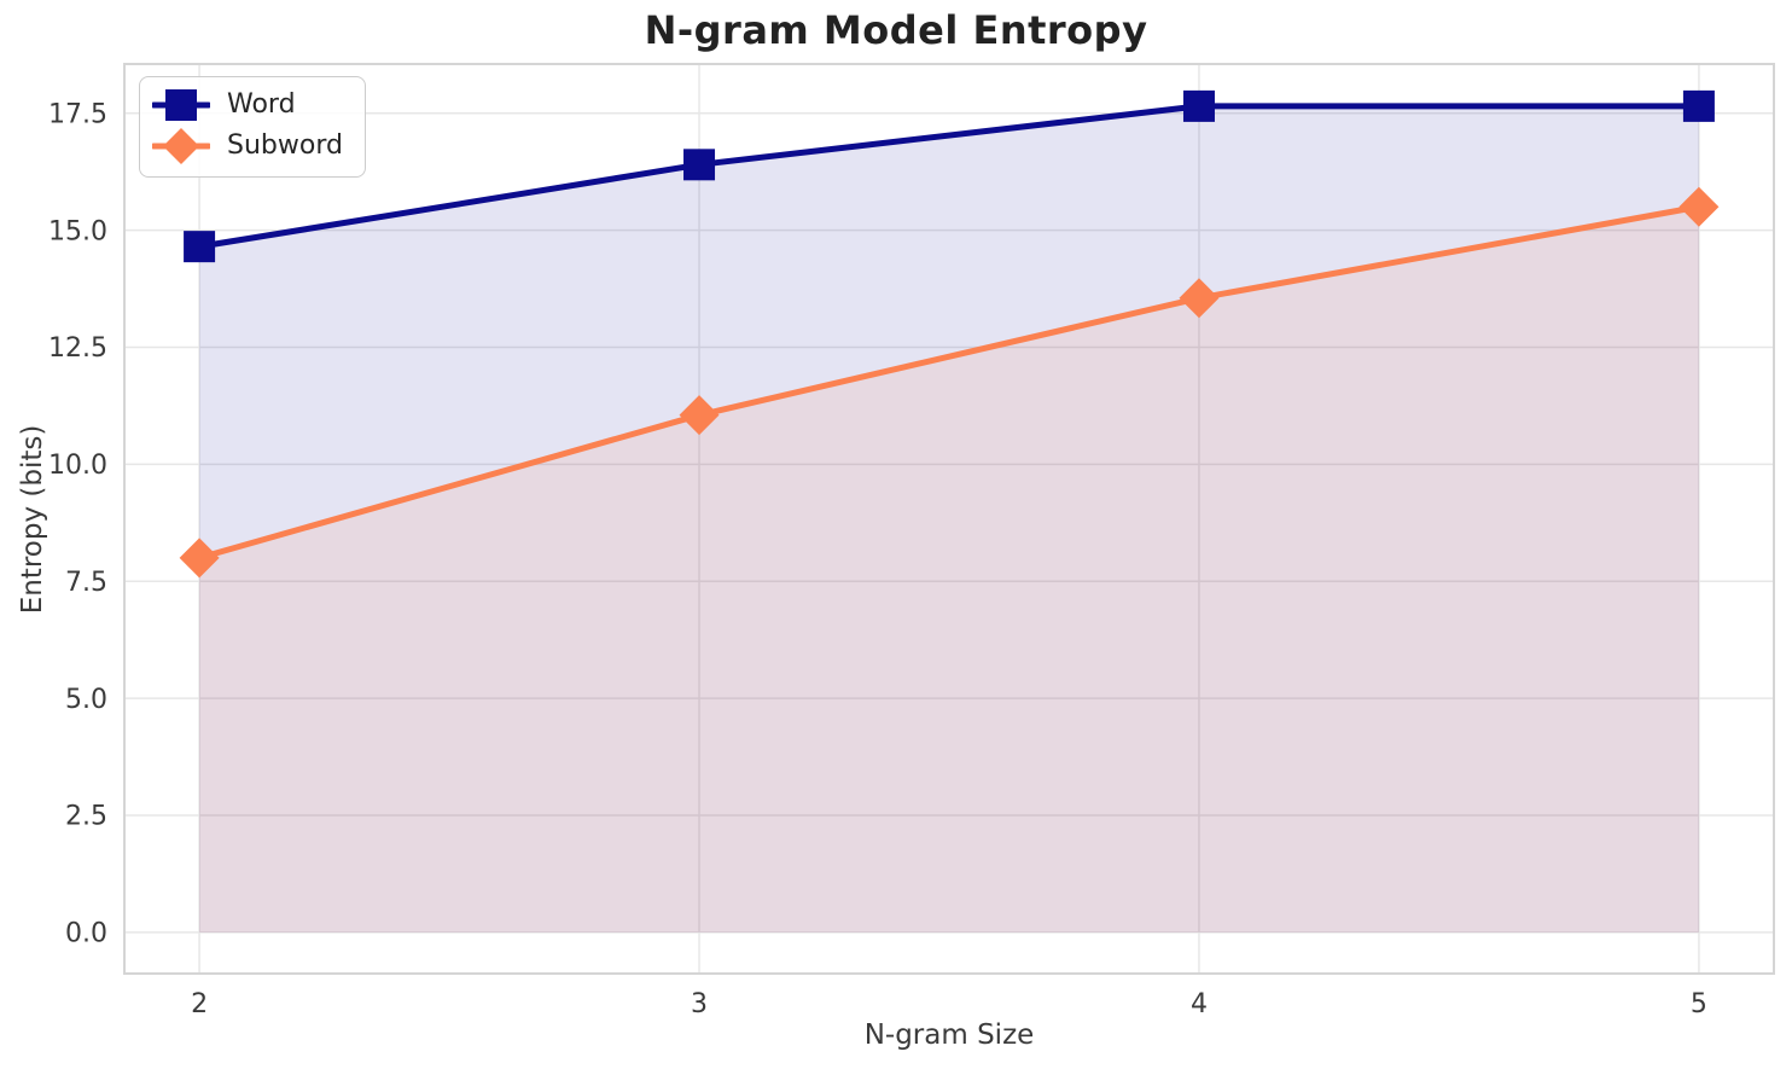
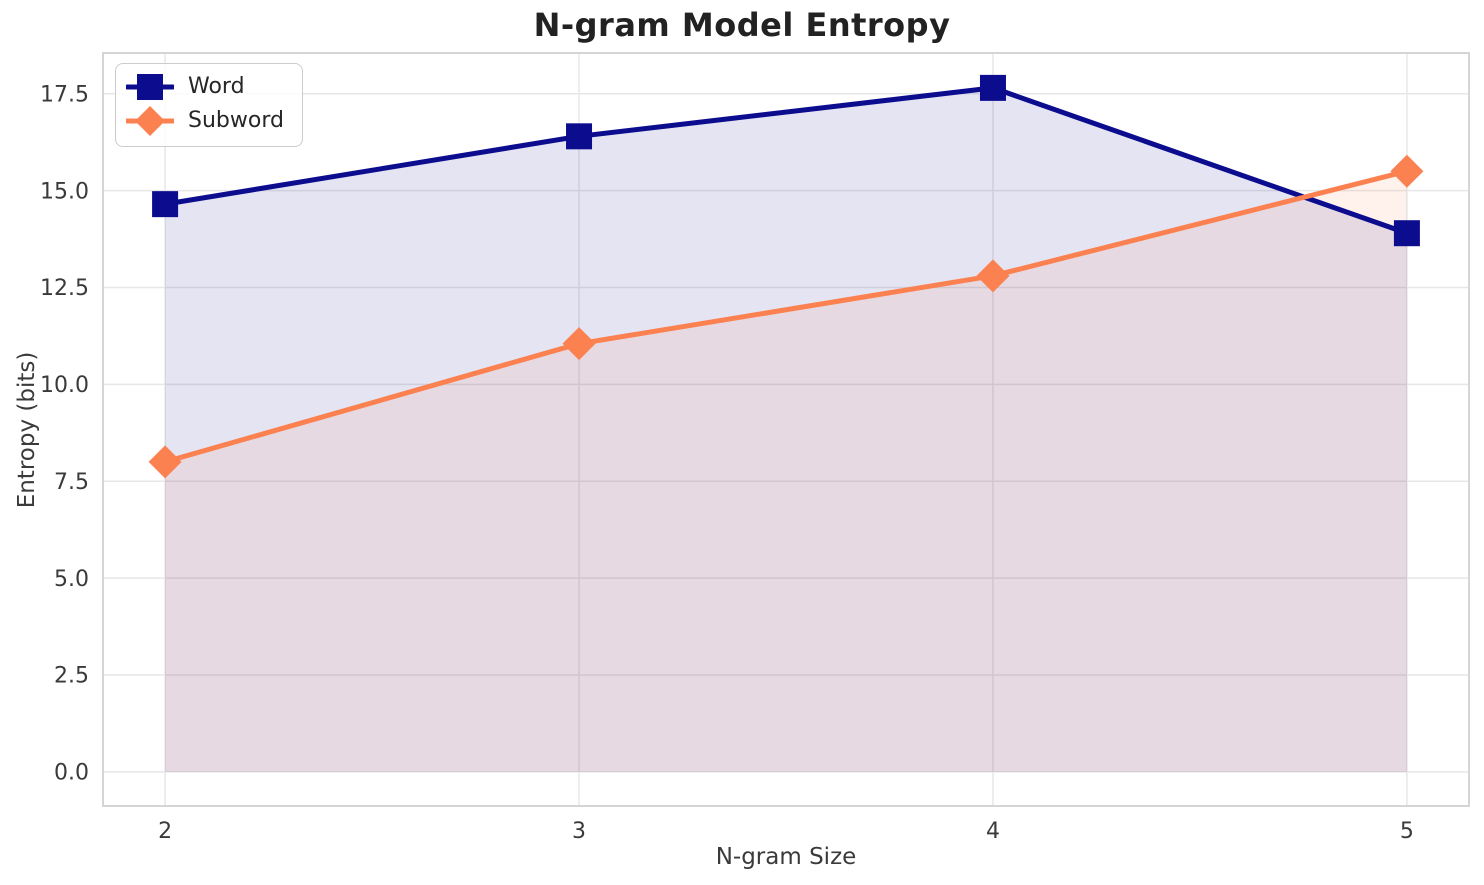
Subword/4: 13.6 -> 12.8
Word/5: 17.6 -> 13.9
